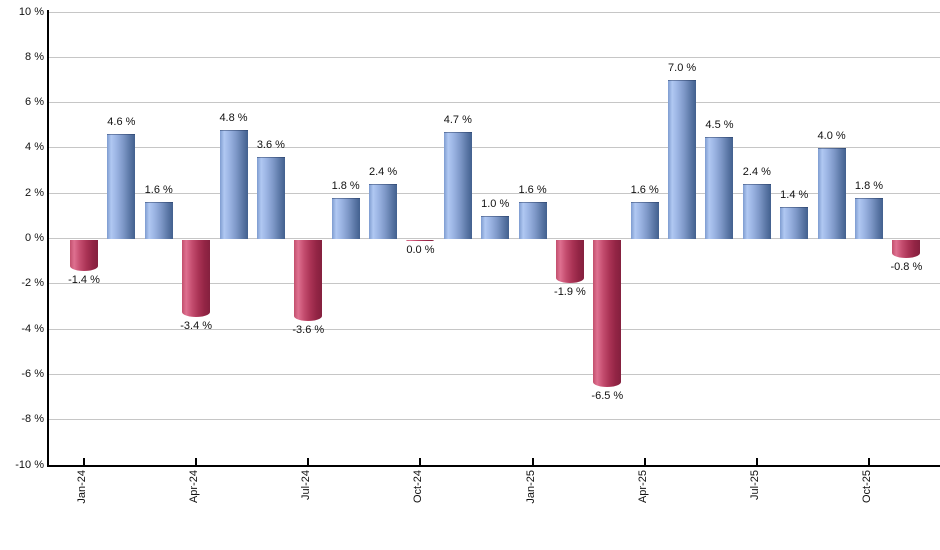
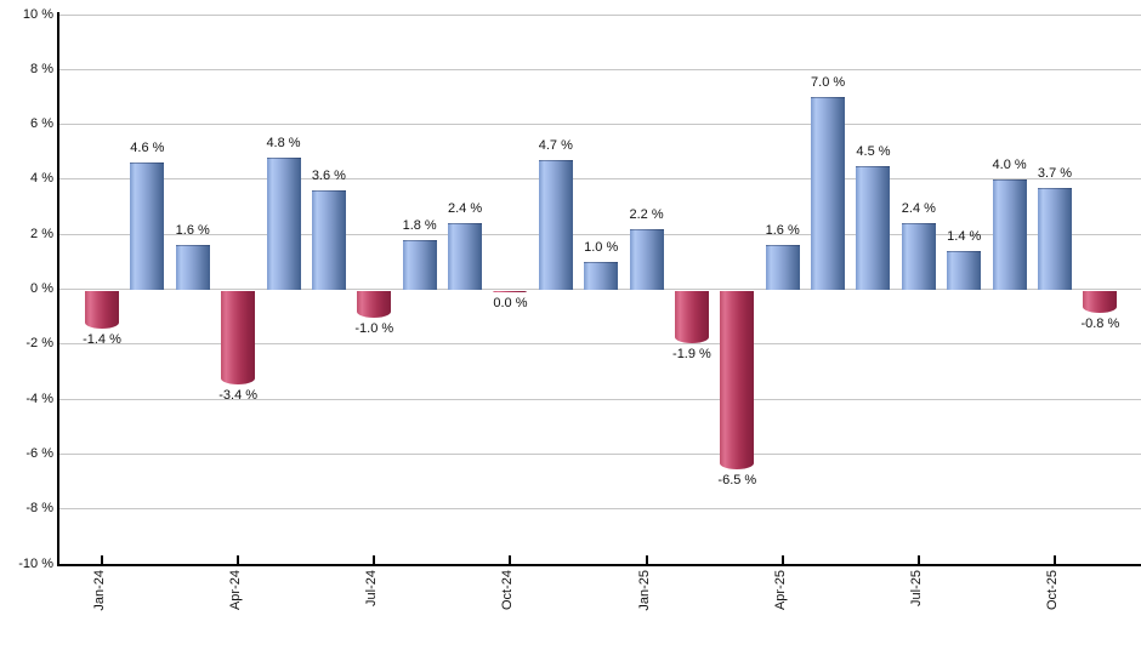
Jul-24: -3.6 -> -1.0
Jan-25: 1.6 -> 2.2
Oct-25: 1.8 -> 3.7
